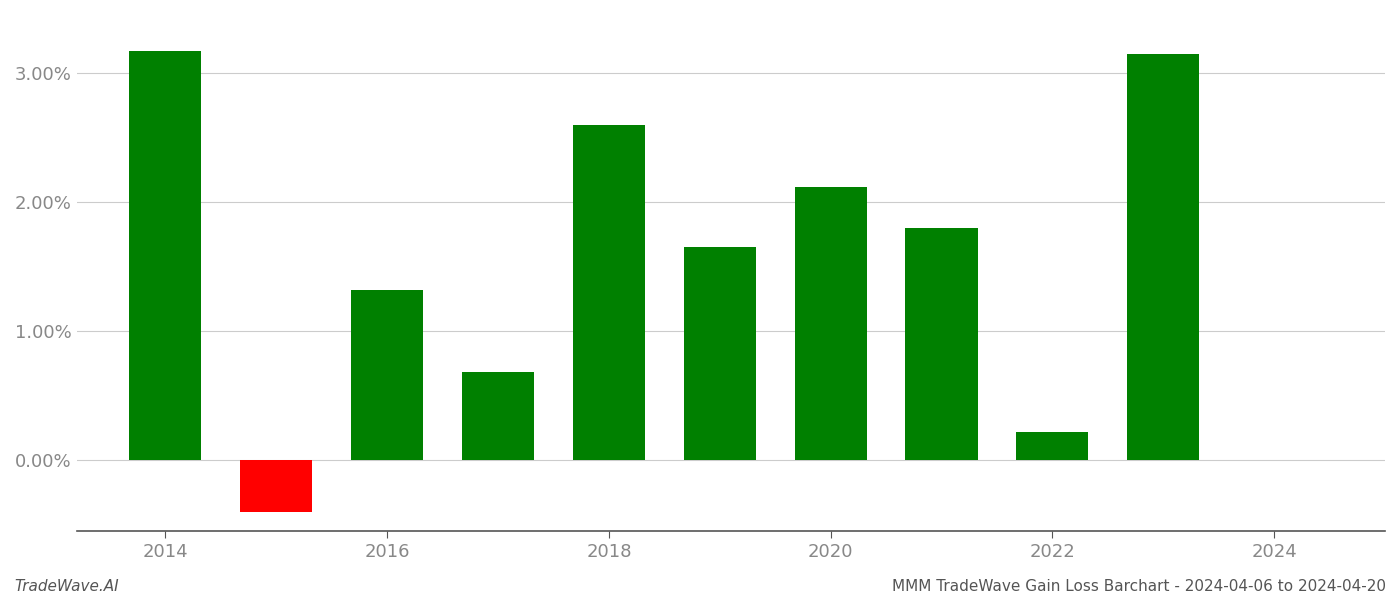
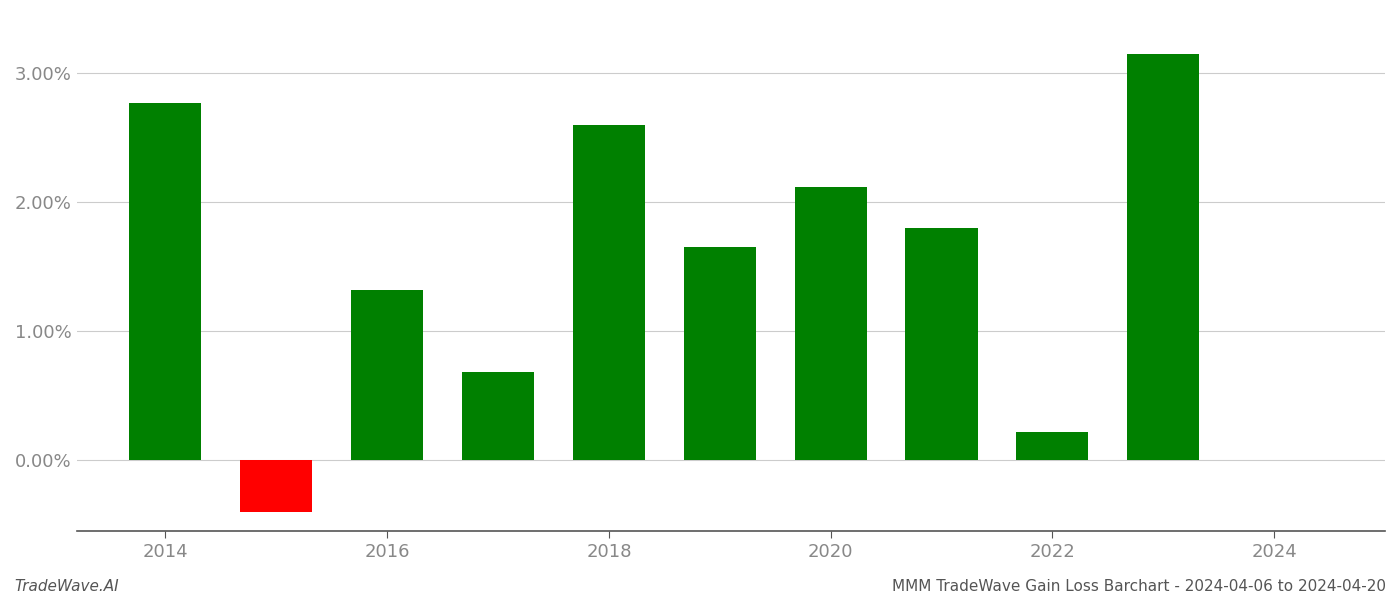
2014: 3.17% -> 2.77%
